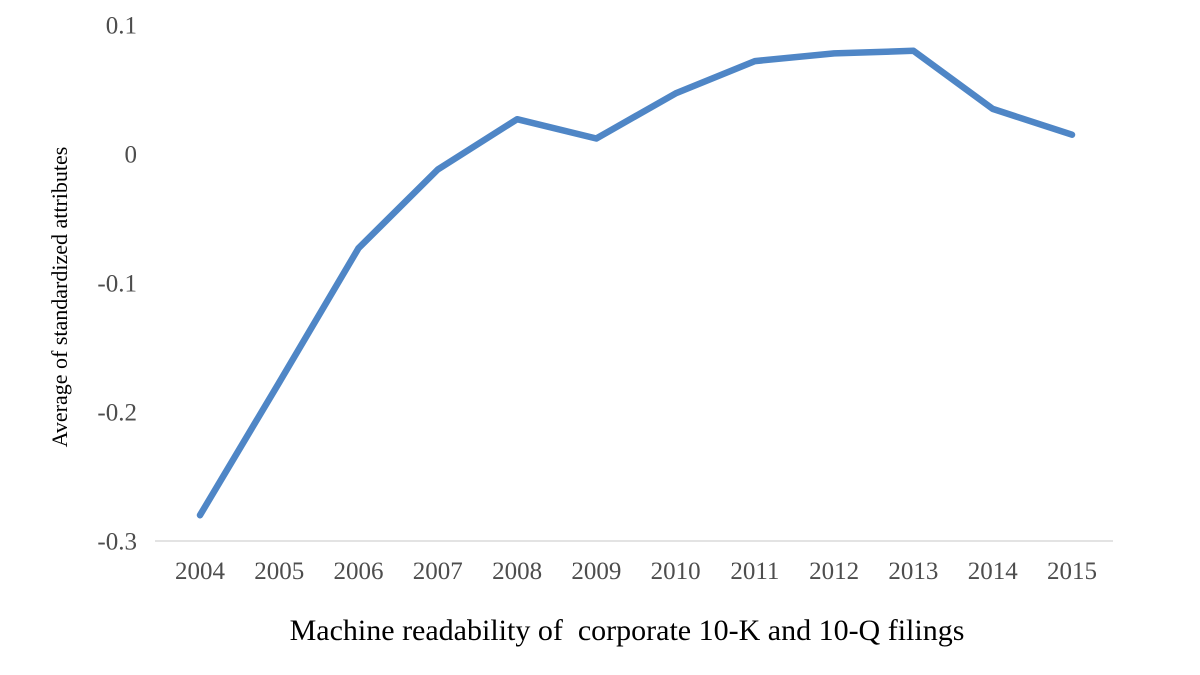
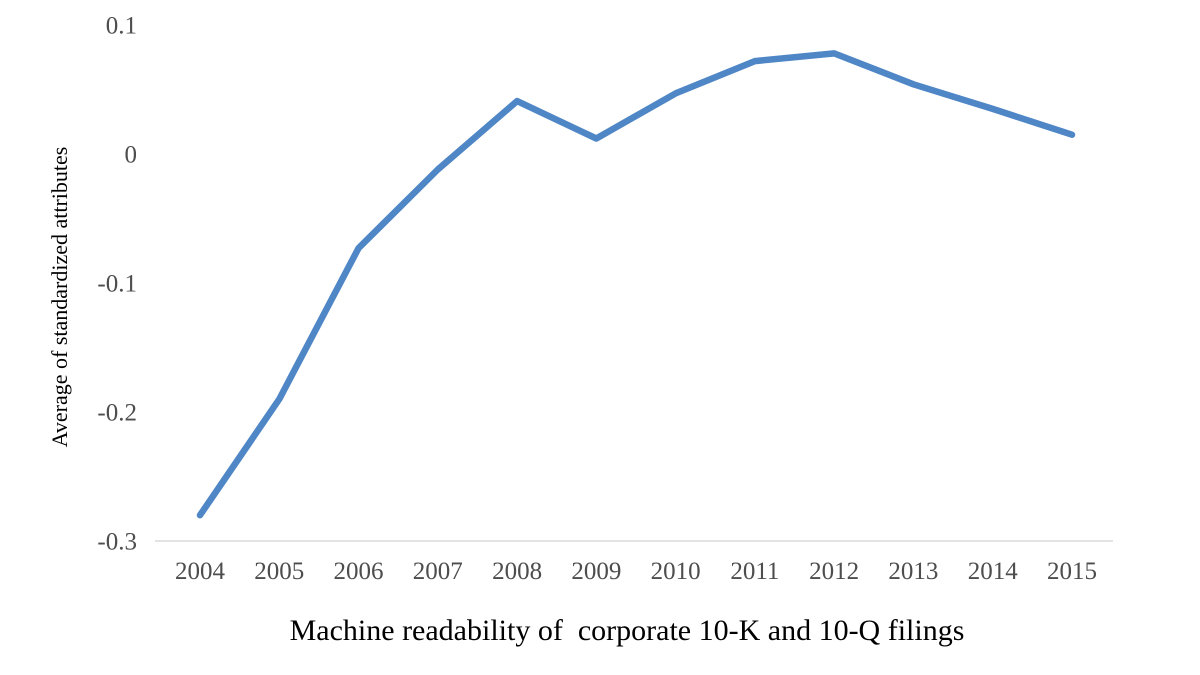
2005: -0.177 -> -0.190
2008: 0.027 -> 0.041
2013: 0.080 -> 0.054
